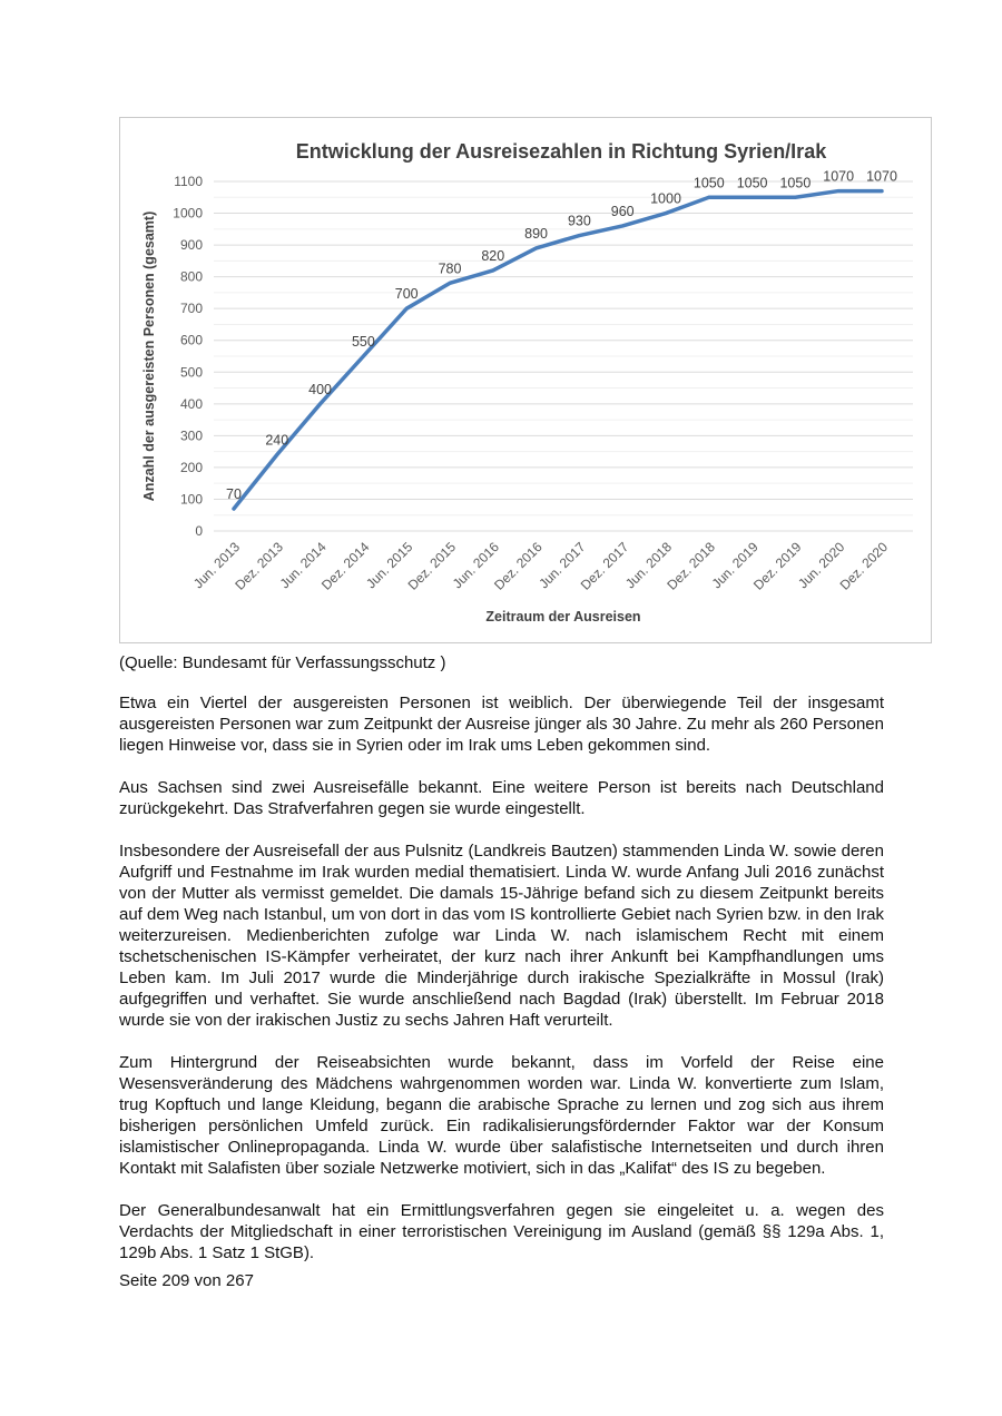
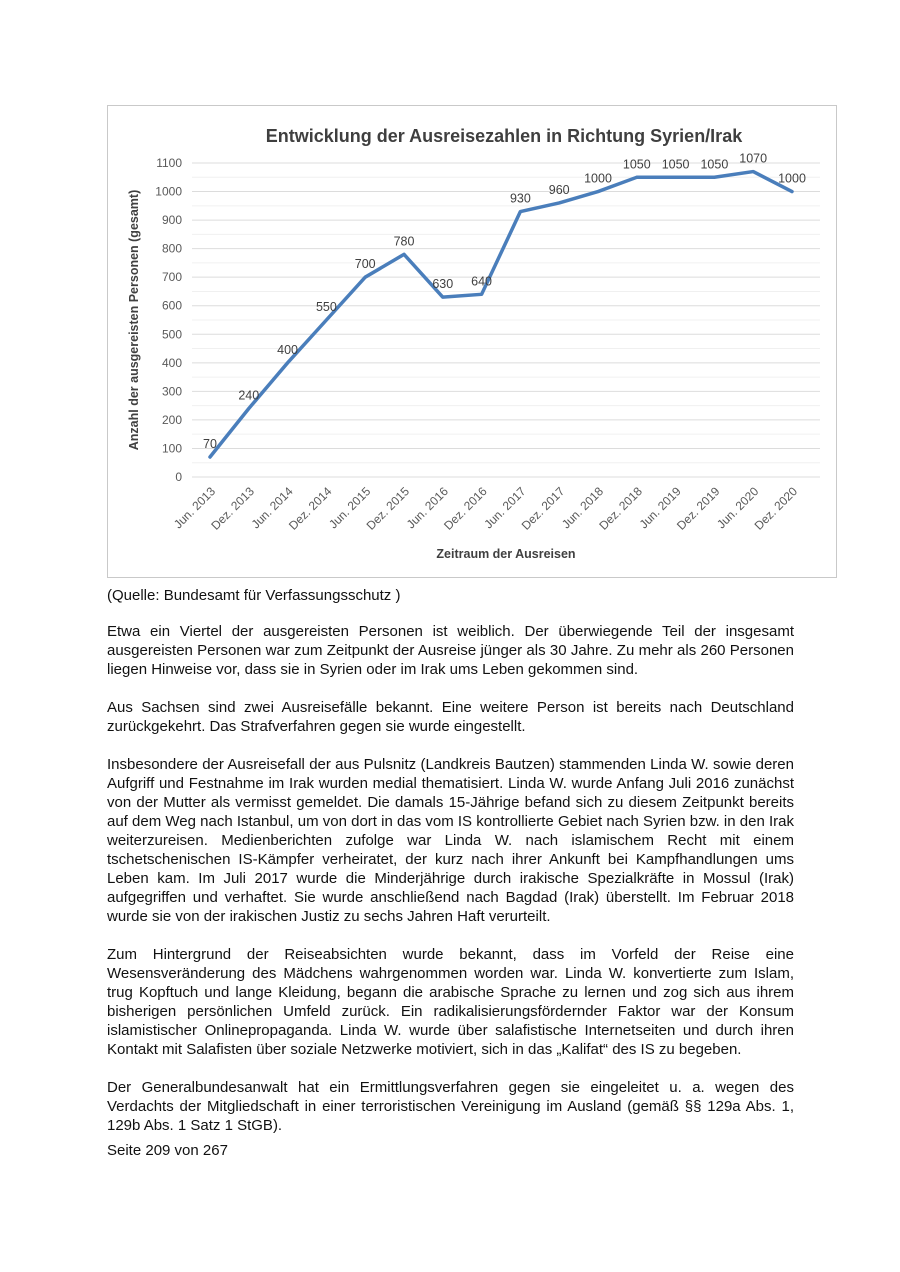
Jun. 2016: 820 -> 630
Dez. 2016: 890 -> 640
Dez. 2020: 1070 -> 1000
